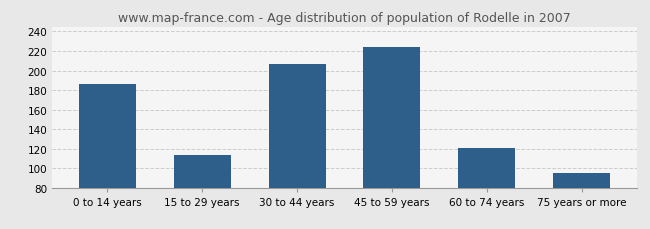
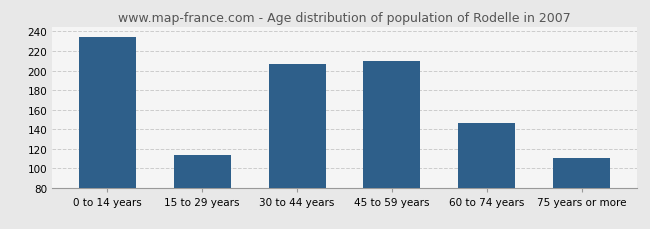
0 to 14 years: 186 -> 234
45 to 59 years: 224 -> 210
60 to 74 years: 121 -> 146
75 years or more: 95 -> 110
